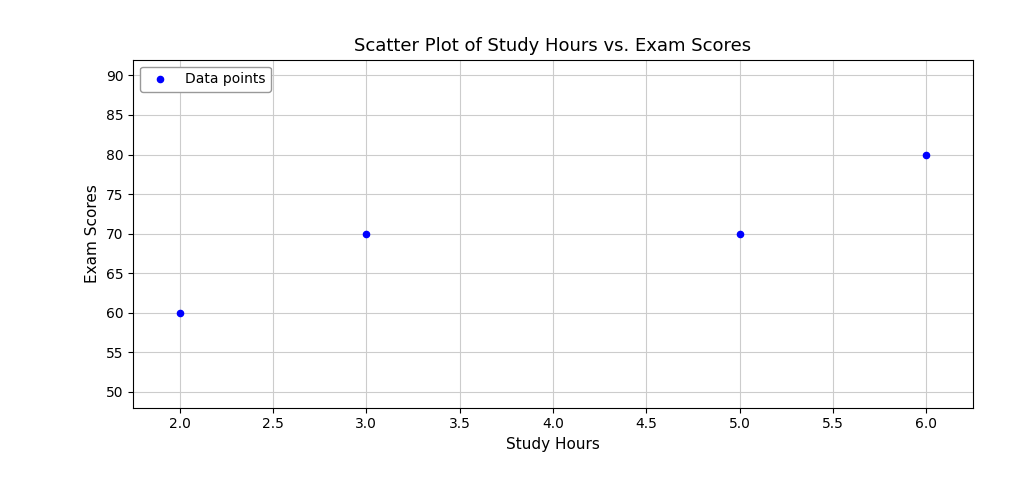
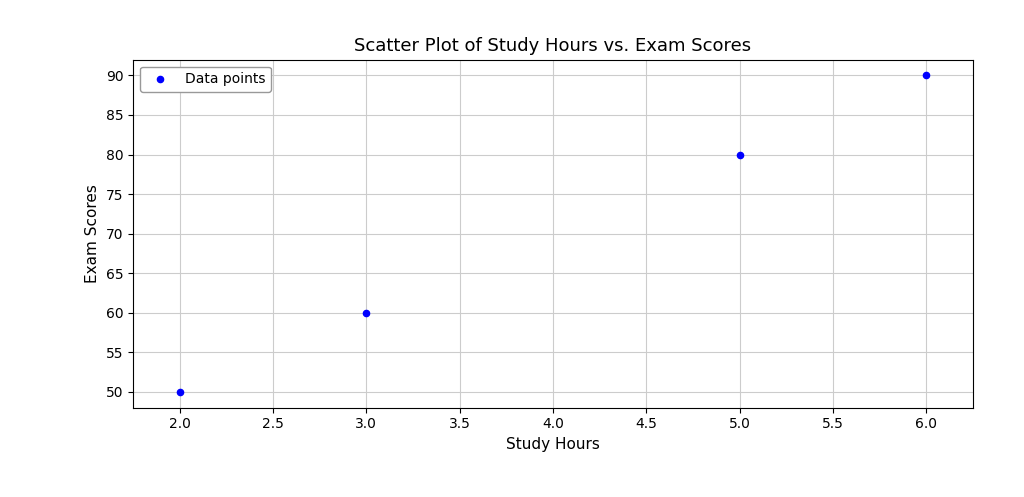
2.0: 60 -> 50
3.0: 70 -> 60
5.0: 70 -> 80
6.0: 80 -> 90
